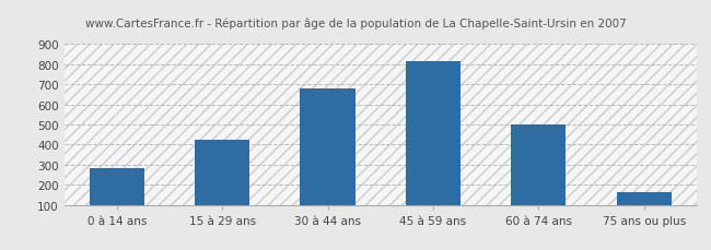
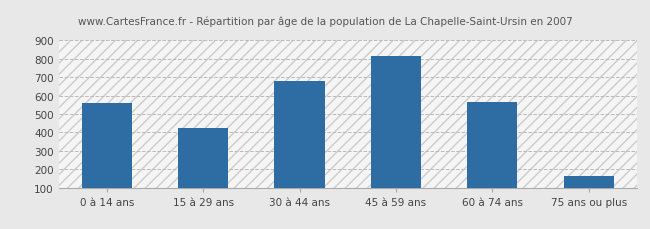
0 à 14 ans: 280 -> 560
60 à 74 ans: 500 -> 560
